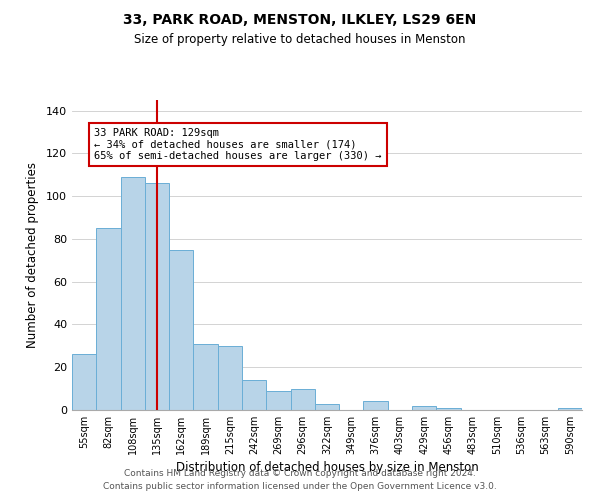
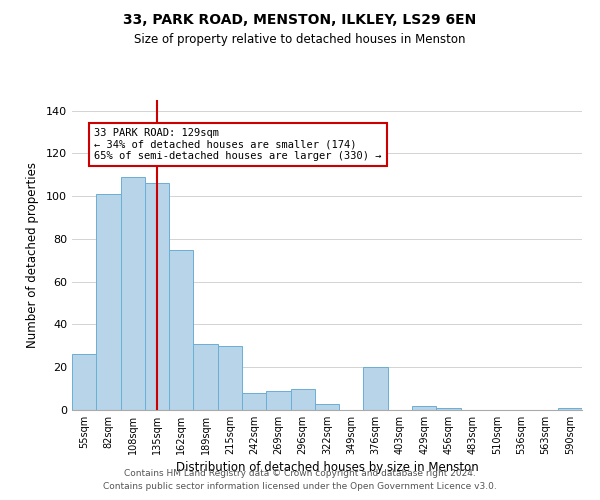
82sqm: 85 -> 101
242sqm: 14 -> 8
376sqm: 4 -> 20
